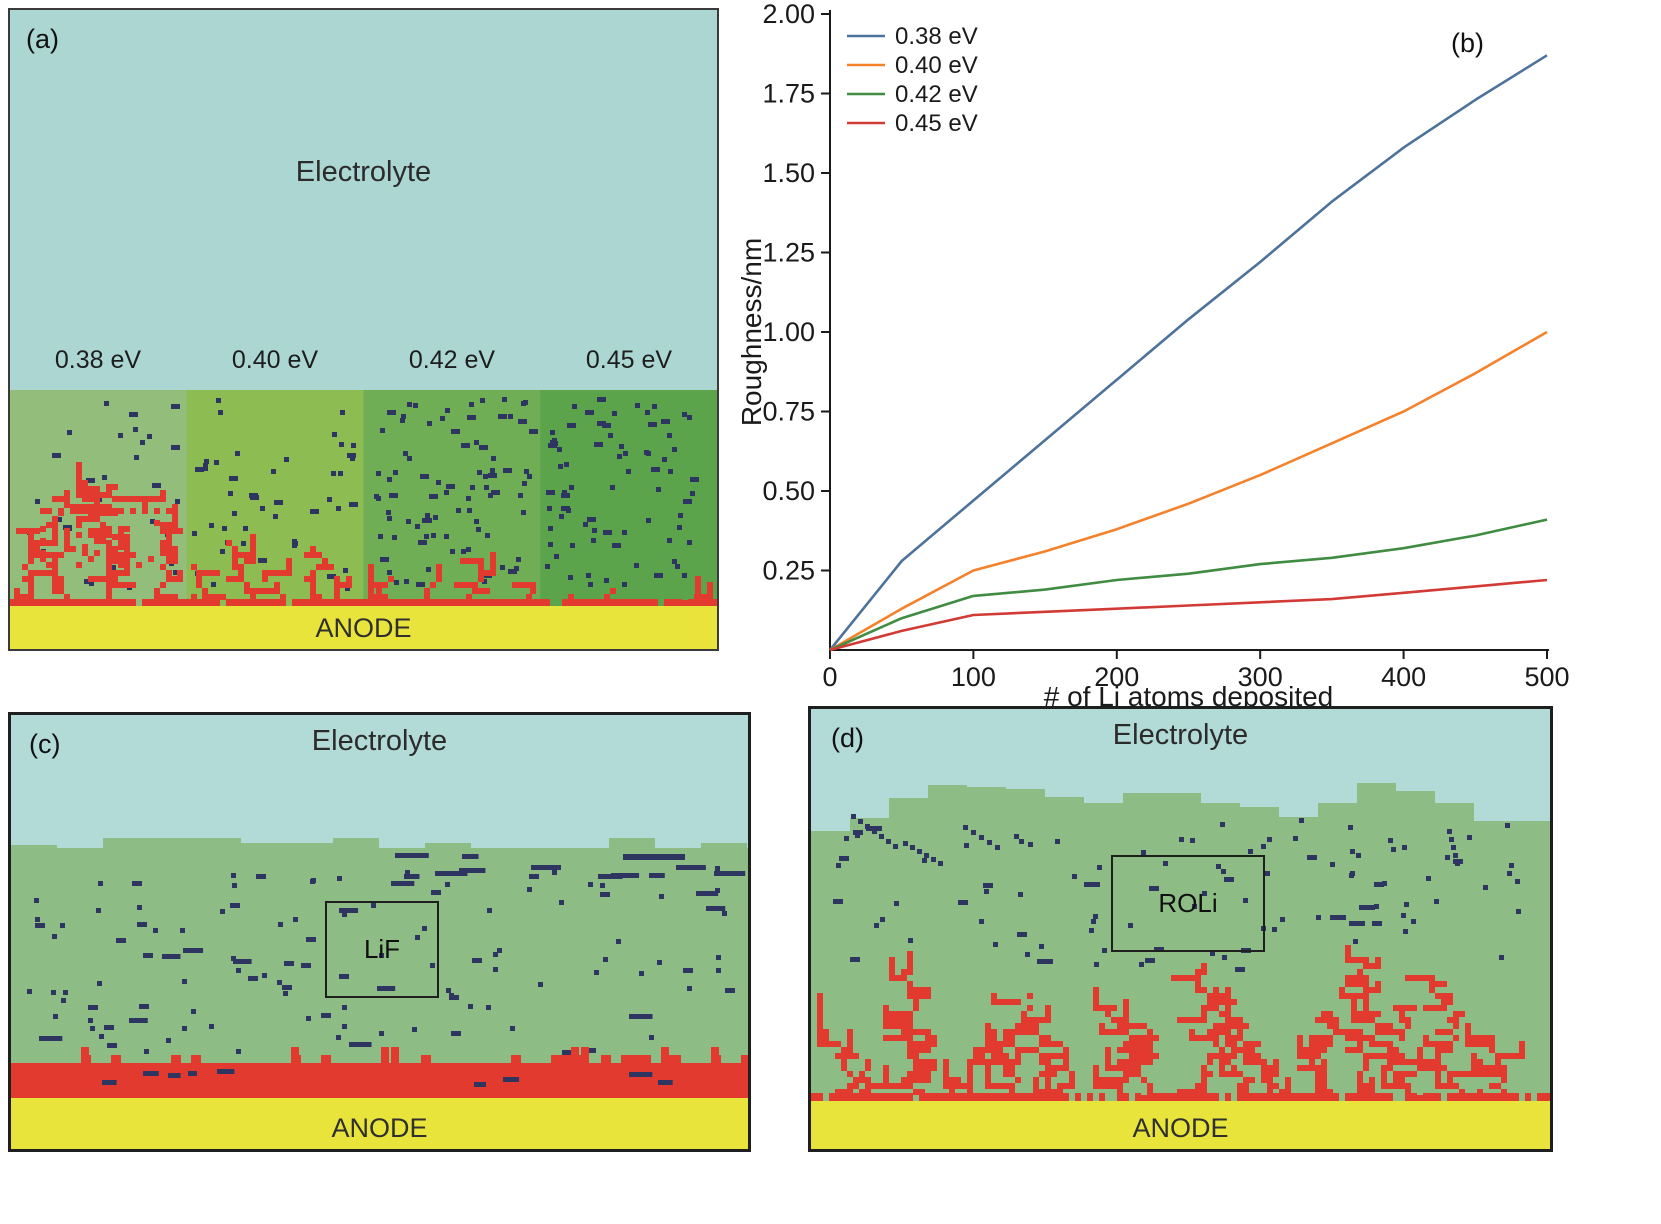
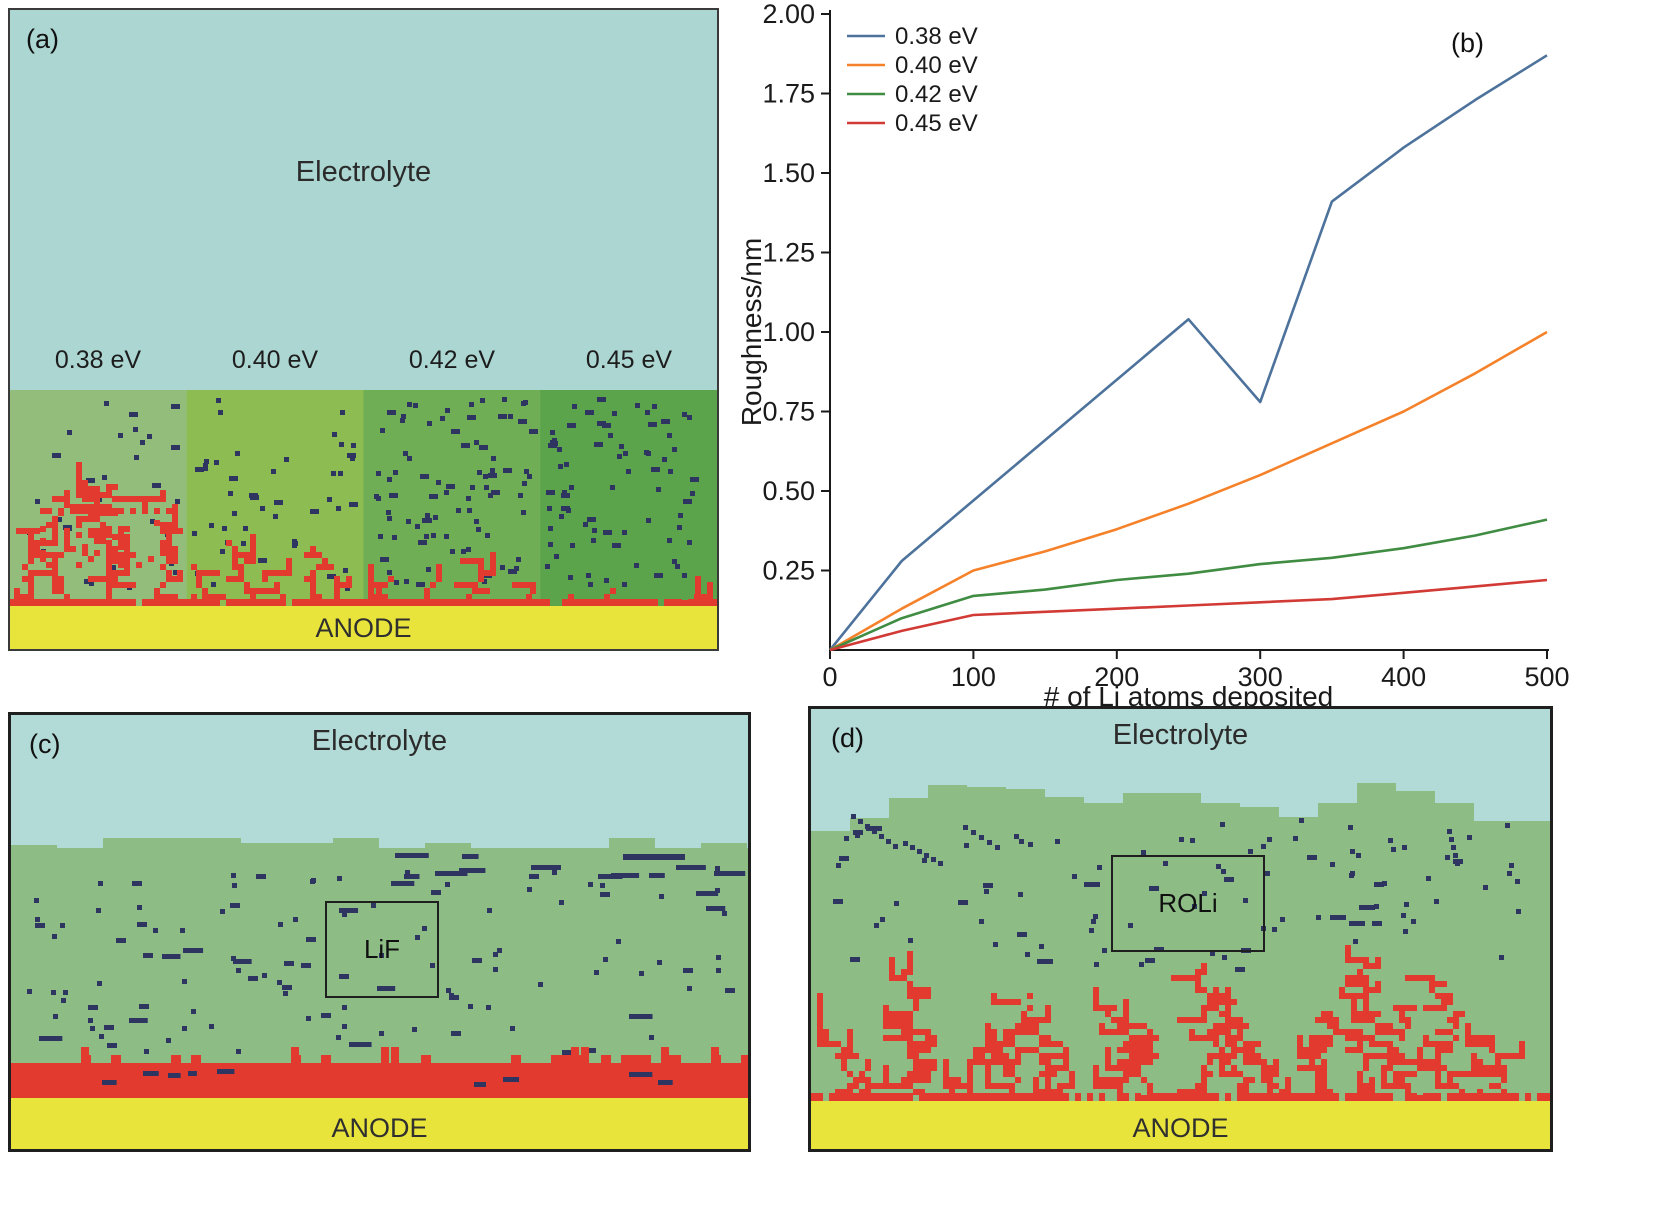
0.38 eV/300: 1.22 -> 0.78
